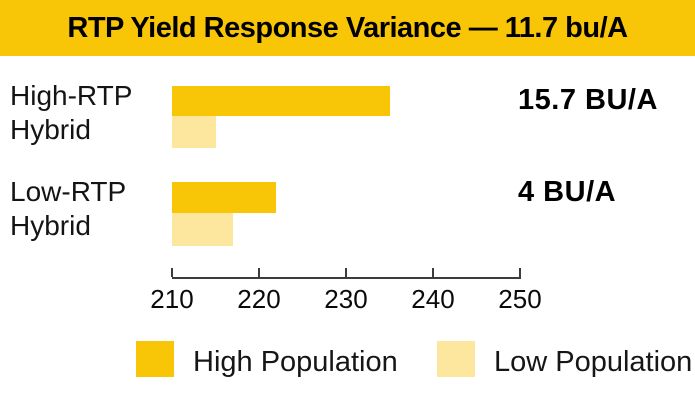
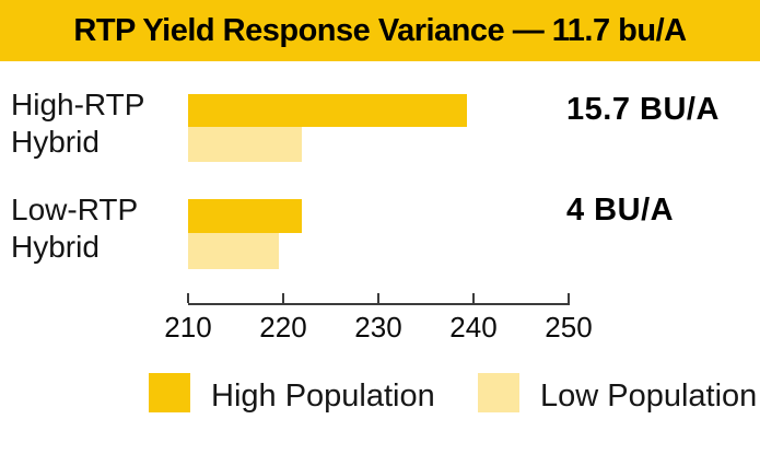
High Population/High-RTP Hybrid: 235 -> 239
Low Population/High-RTP Hybrid: 215 -> 222
Low Population/Low-RTP Hybrid: 217 -> 220
